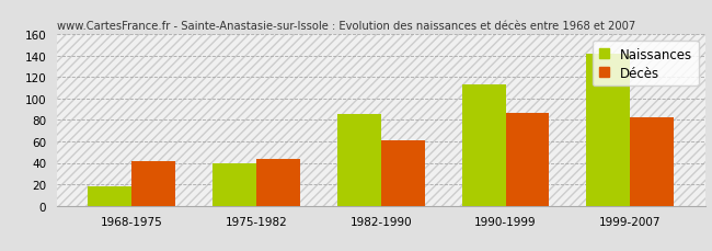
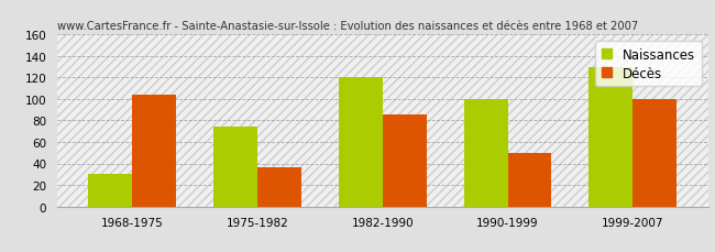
Naissances/1968-1975: 18 -> 30
Décès/1968-1975: 42 -> 104
Naissances/1975-1982: 39 -> 74
Décès/1975-1982: 44 -> 36
Naissances/1982-1990: 86 -> 120
Décès/1982-1990: 61 -> 86
Naissances/1990-1999: 113 -> 100
Décès/1990-1999: 87 -> 50
Naissances/1999-2007: 142 -> 130
Décès/1999-2007: 82 -> 100
